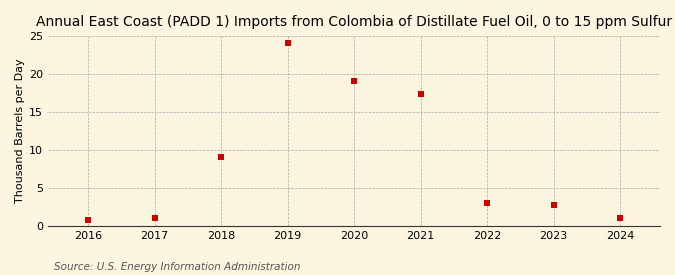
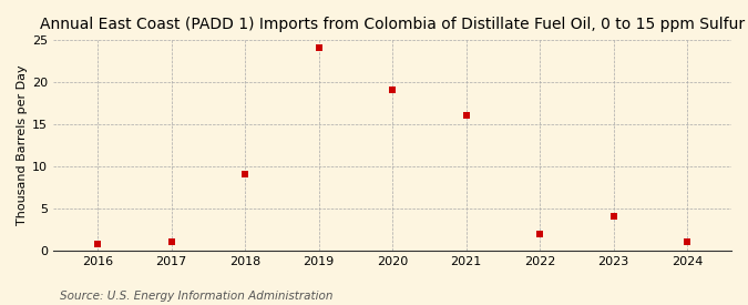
2021: 17.4 -> 16.0
2022: 3.0 -> 1.9
2023: 2.8 -> 4.1
